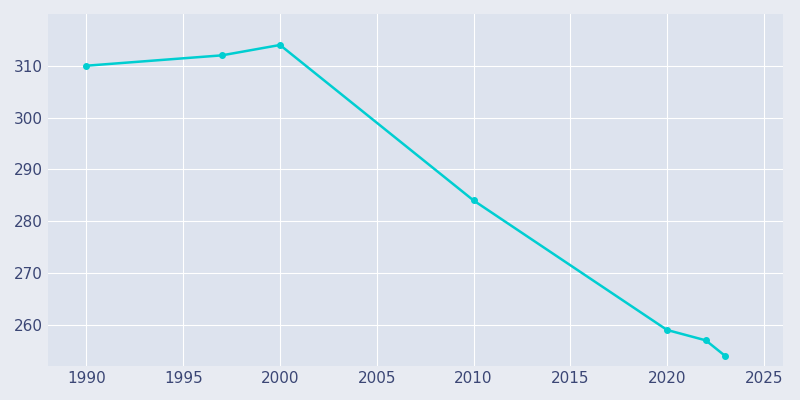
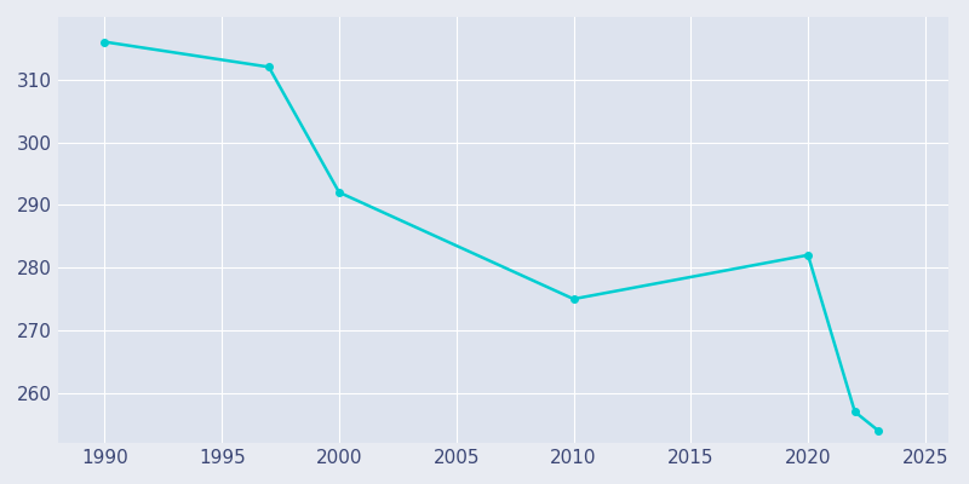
1990: 310 -> 316
2000: 314 -> 292
2010: 284 -> 275
2020: 259 -> 282
